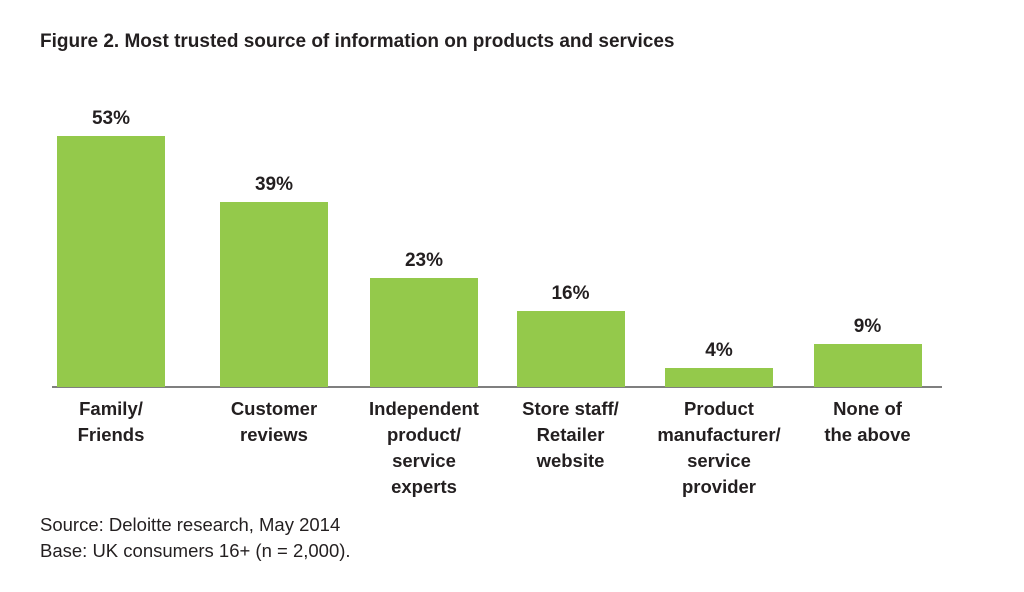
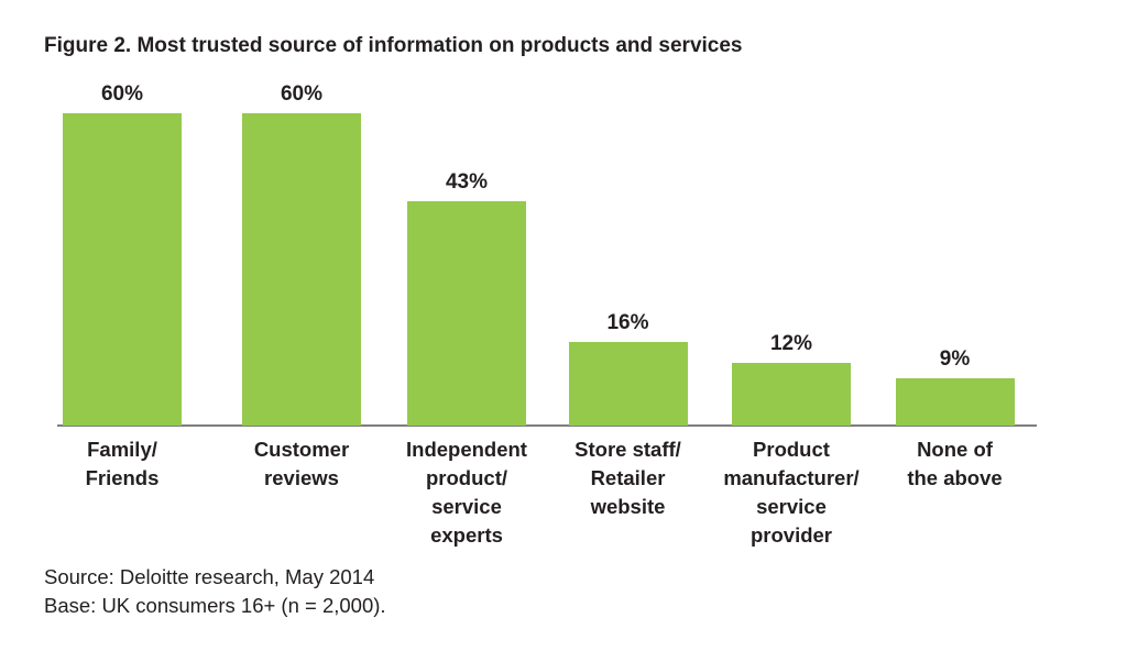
Family/ Friends: 53% -> 60%
Customer reviews: 39% -> 60%
Independent product/ service experts: 23% -> 43%
Product manufacturer/ service provider: 4% -> 12%
